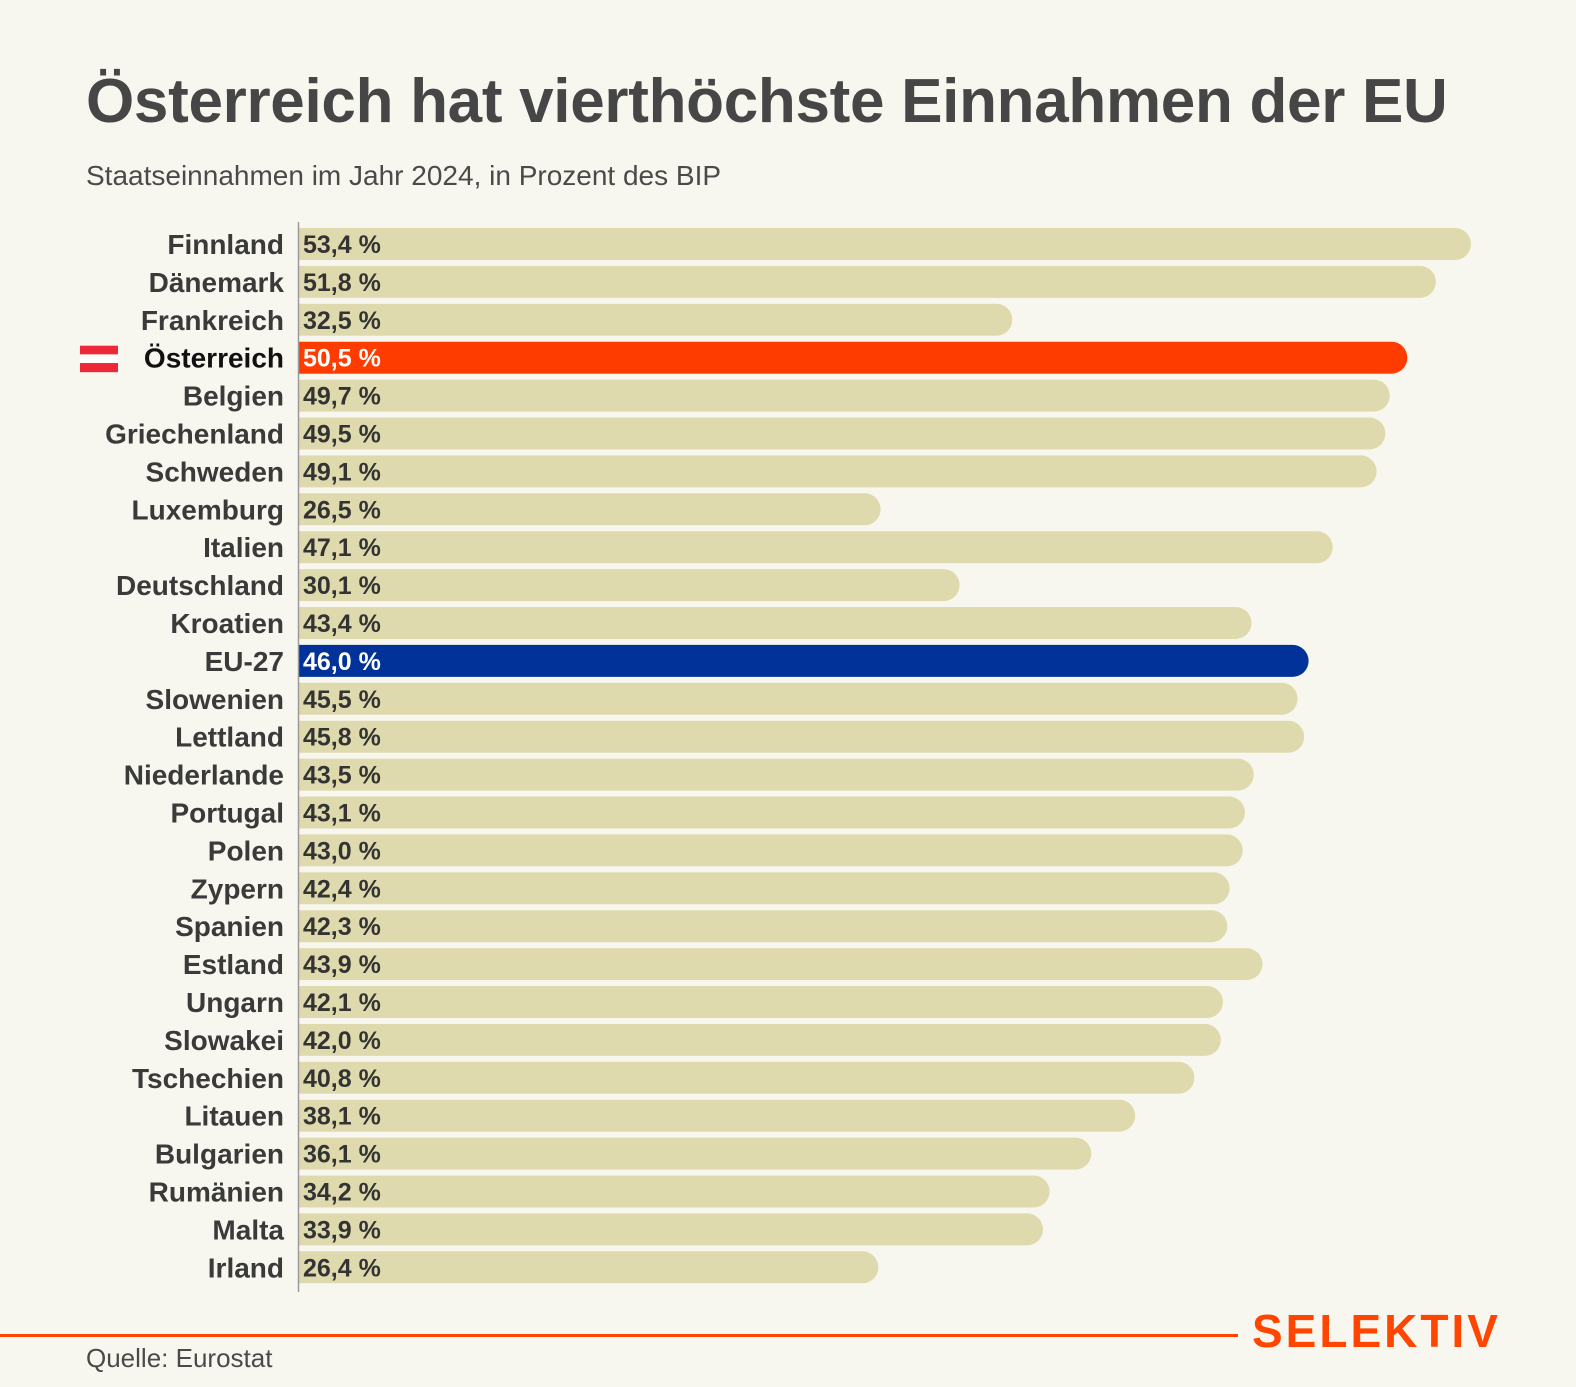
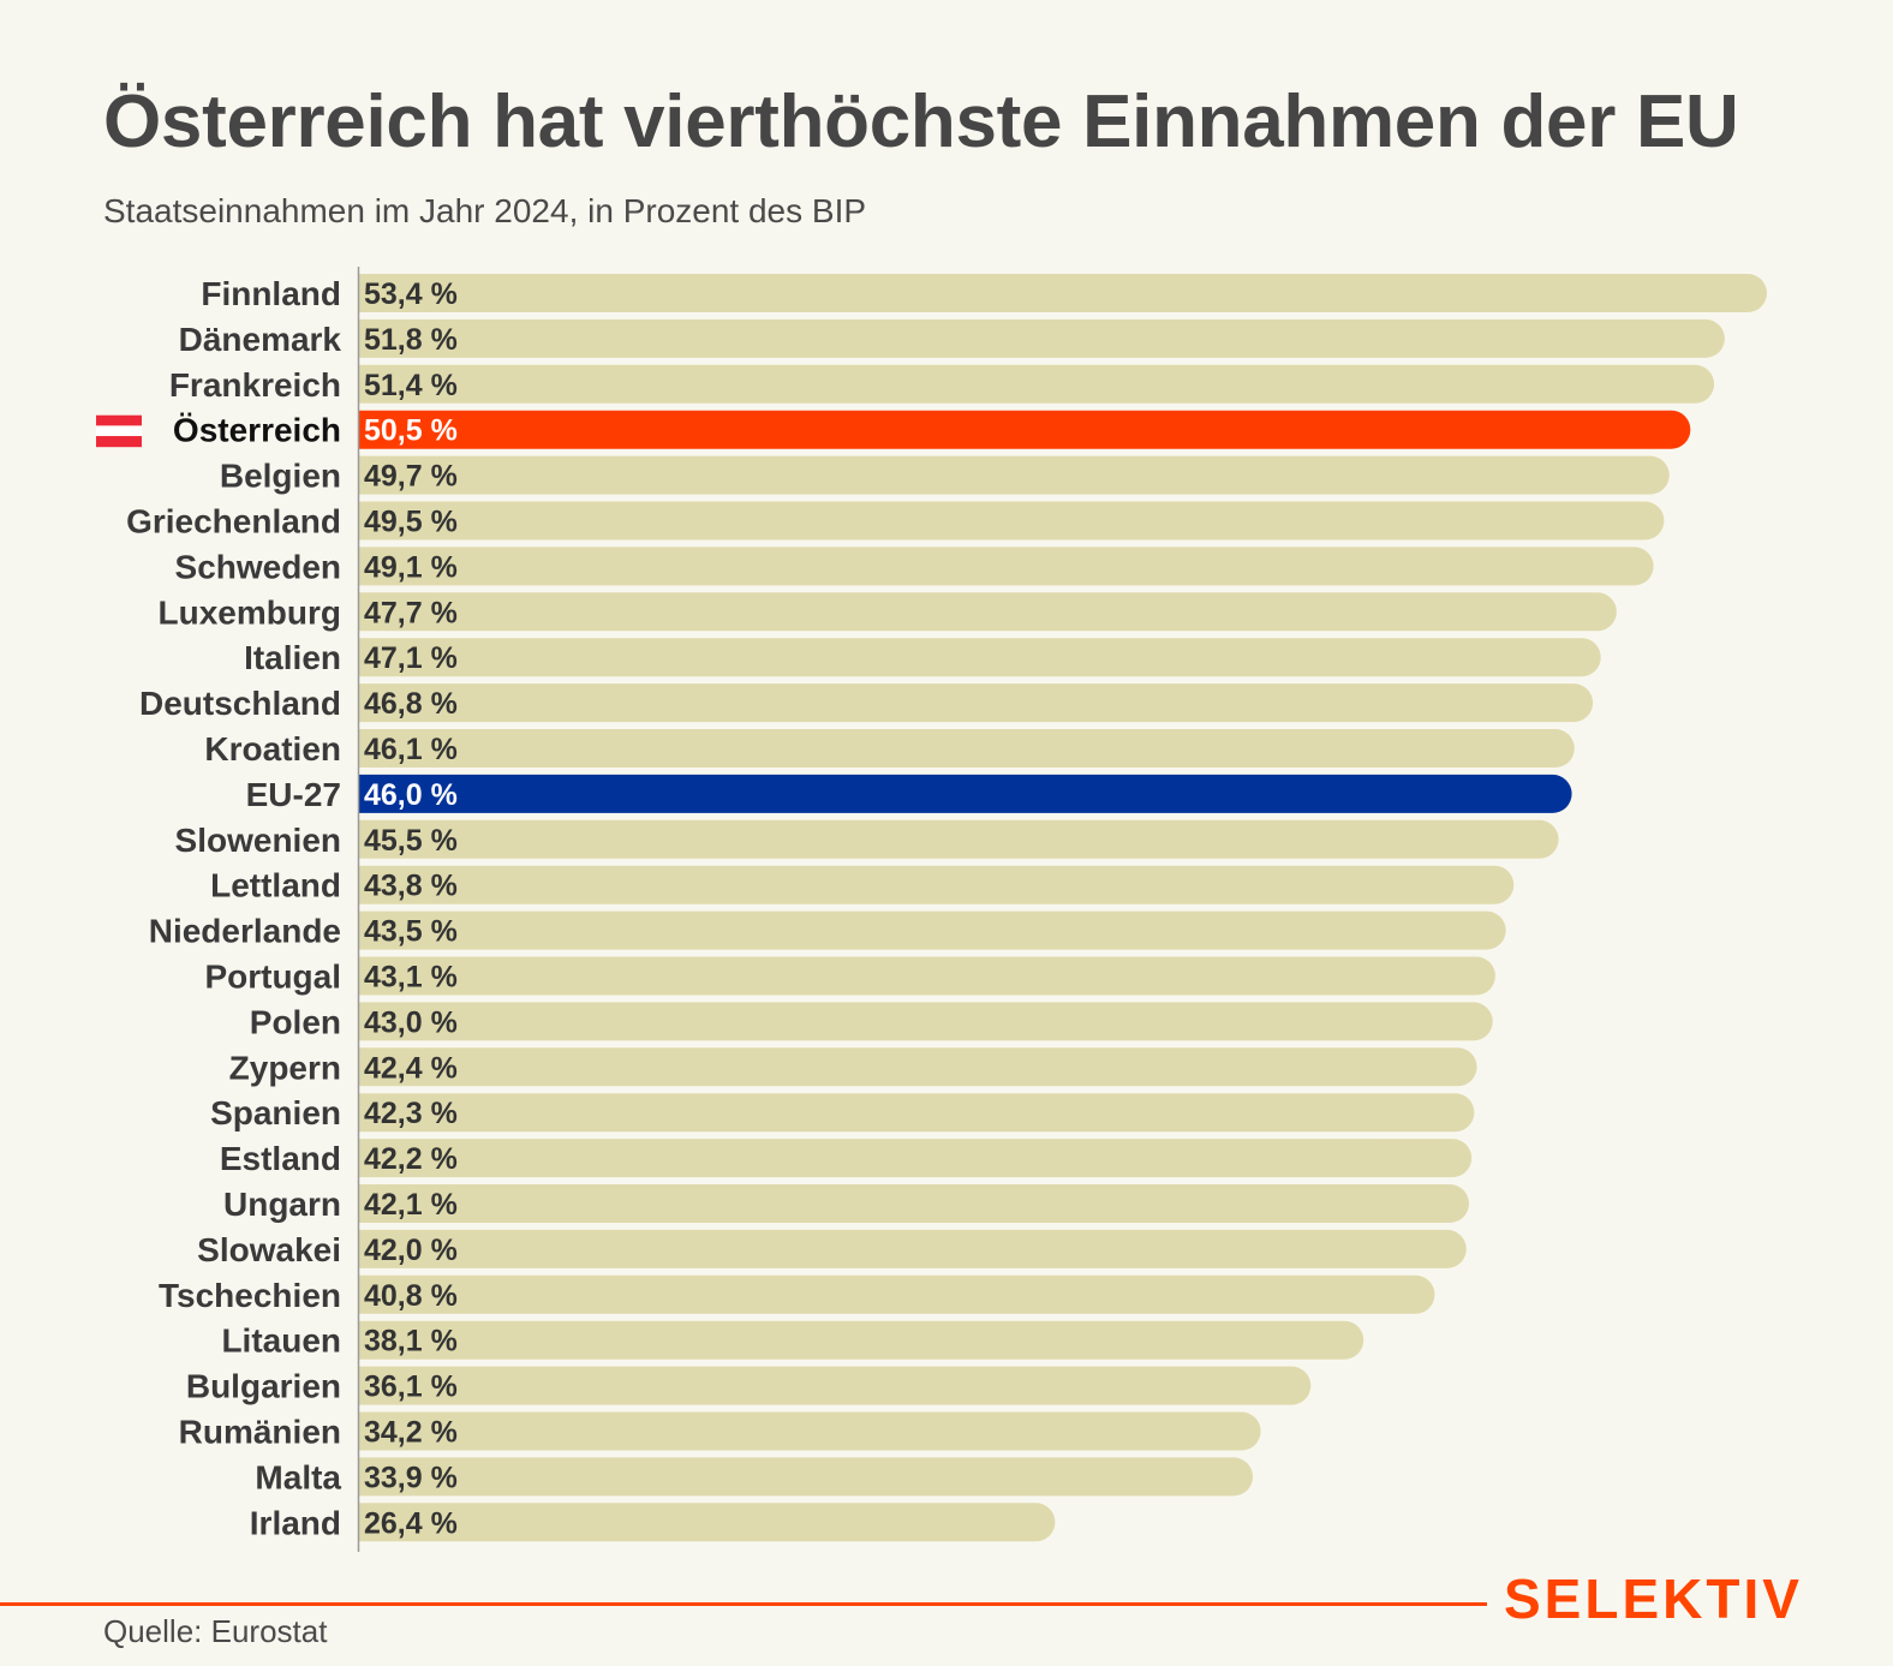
Frankreich: 32,5 -> 51,4
Luxemburg: 26,5 -> 47,7
Deutschland: 30,1 -> 46,8
Kroatien: 43,4 -> 46,1
Lettland: 45,8 -> 43,8
Estland: 43,9 -> 42,2
